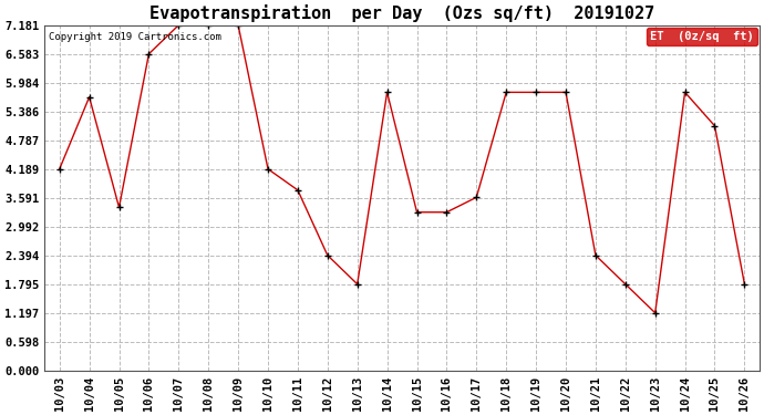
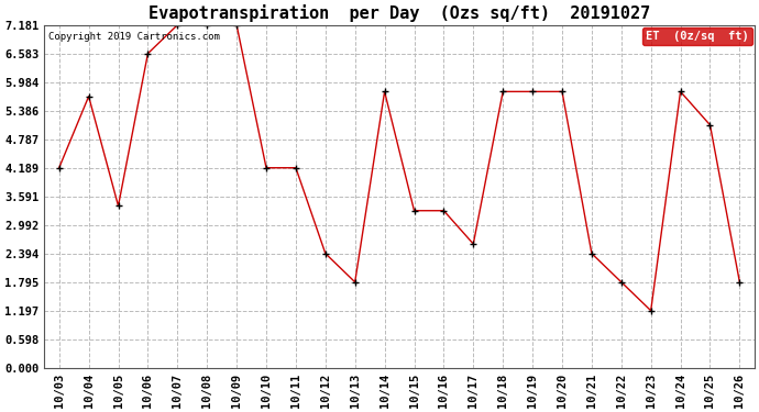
10/11: 3.75 -> 4.19
10/17: 3.60 -> 2.59
